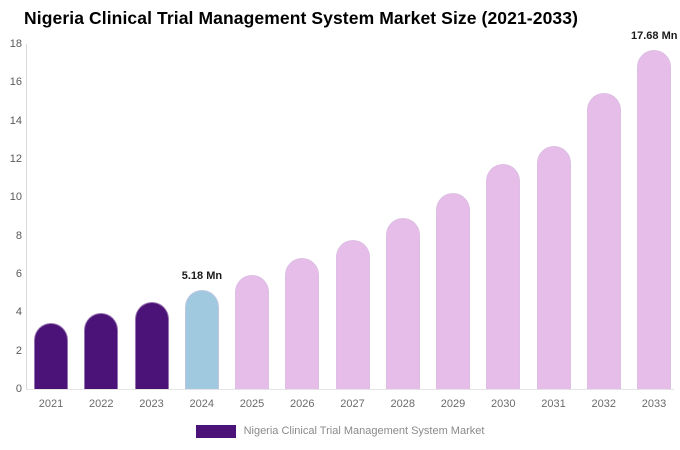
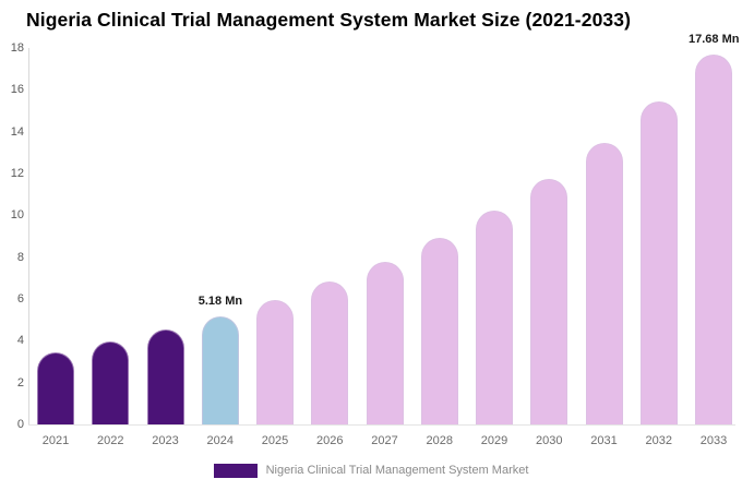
2031: 12.7 -> 13.5
